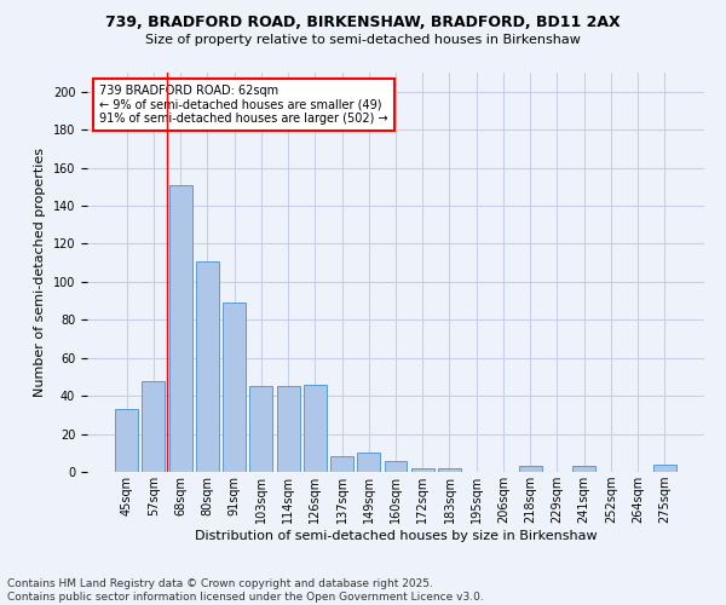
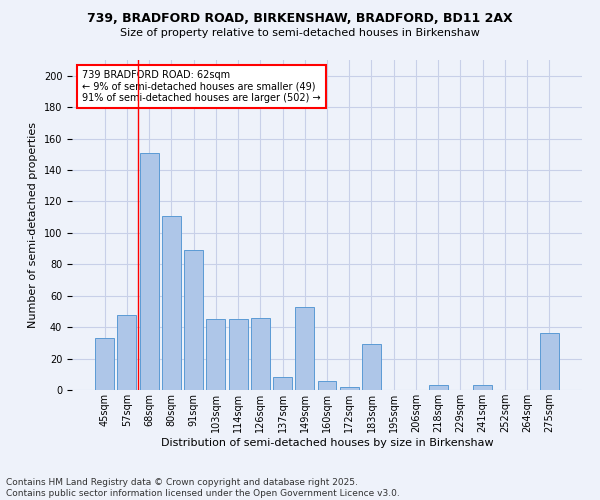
149sqm: 10 -> 53
183sqm: 2 -> 29
275sqm: 4 -> 36
